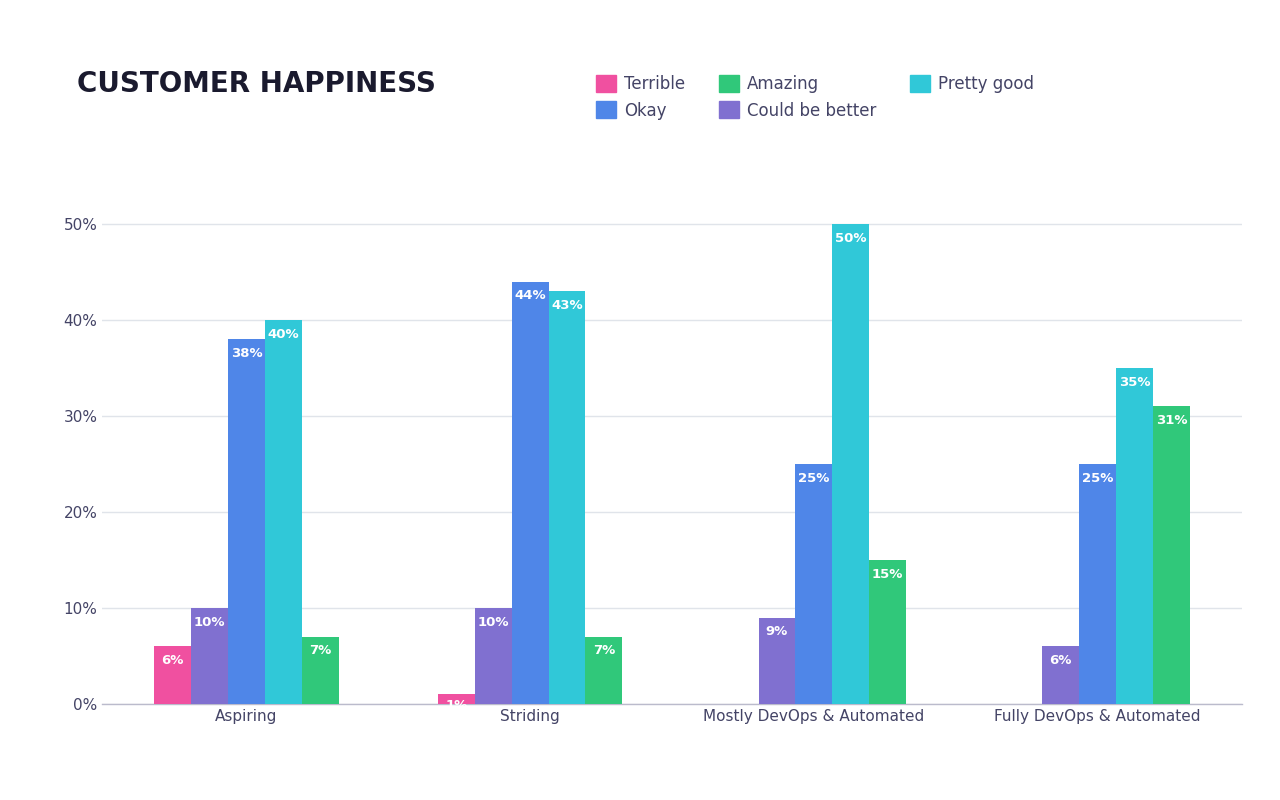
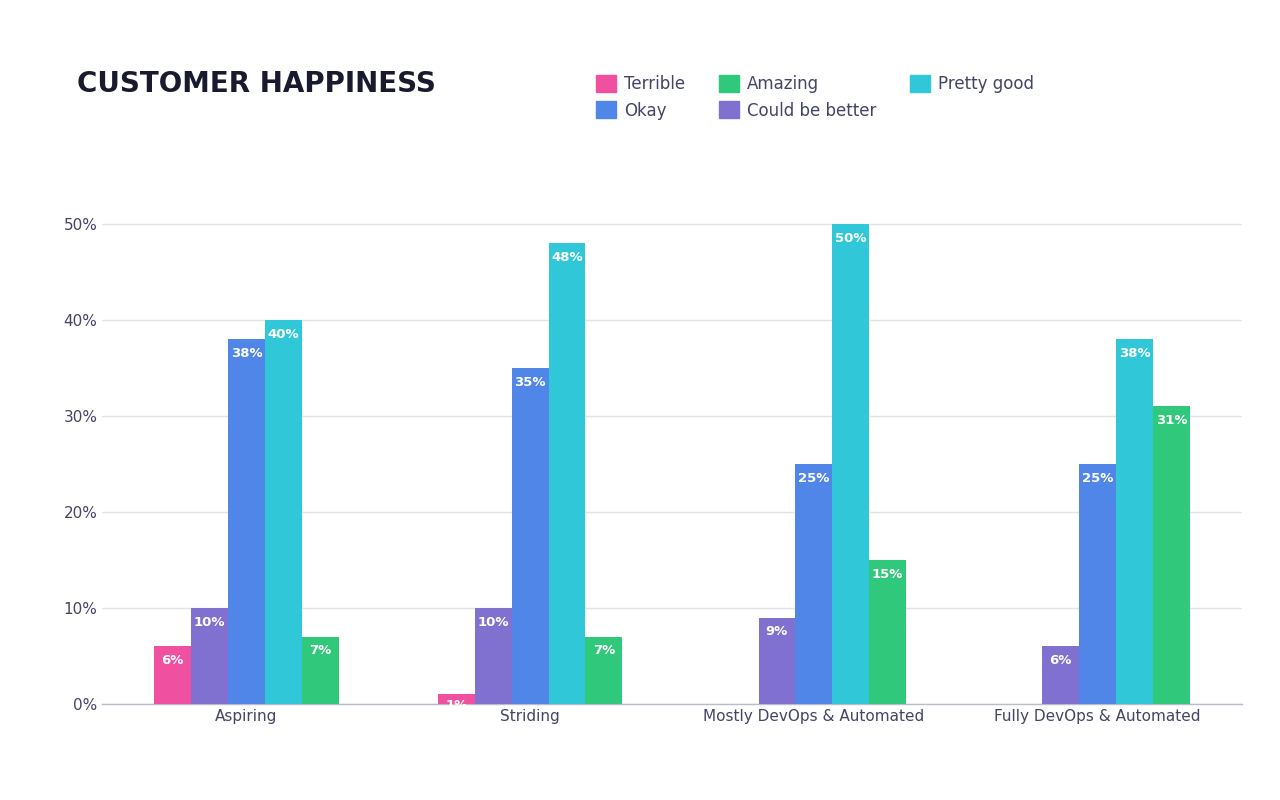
Okay/Striding: 44% -> 35%
Pretty good/Striding: 43% -> 48%
Pretty good/Fully DevOps & Automated: 35% -> 38%
